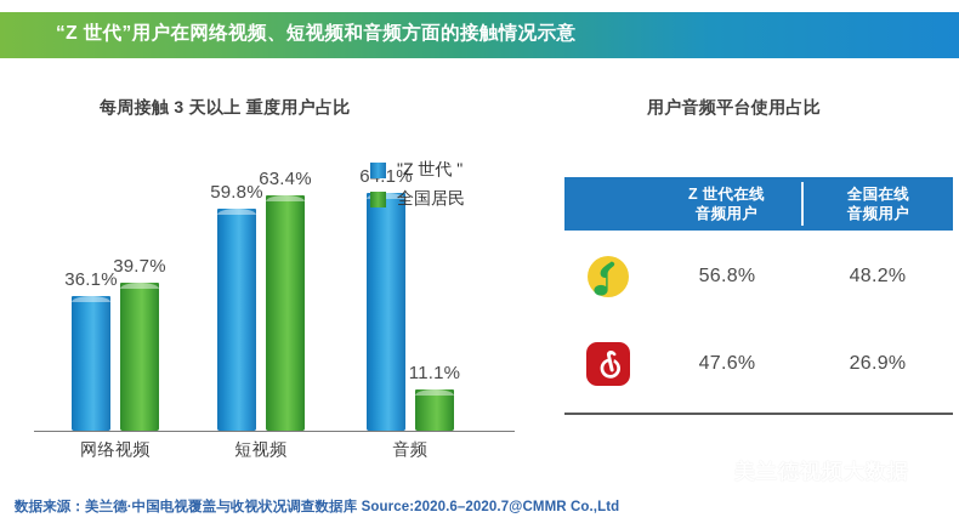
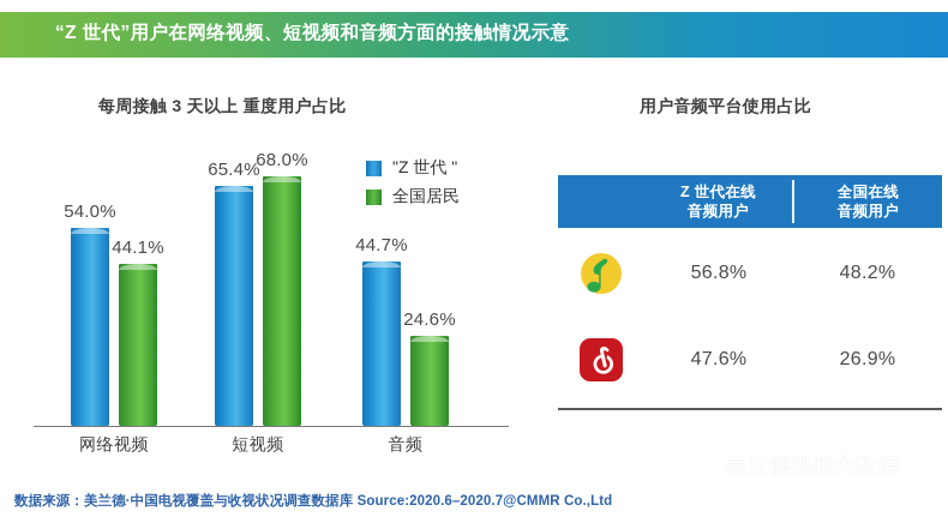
"Z 世代 "/网络视频: 36.1% -> 54.0%
全国居民/网络视频: 39.7% -> 44.1%
"Z 世代 "/短视频: 59.8% -> 65.4%
全国居民/短视频: 63.4% -> 68.0%
"Z 世代 "/音频: 64.1% -> 44.7%
全国居民/音频: 11.1% -> 24.6%
